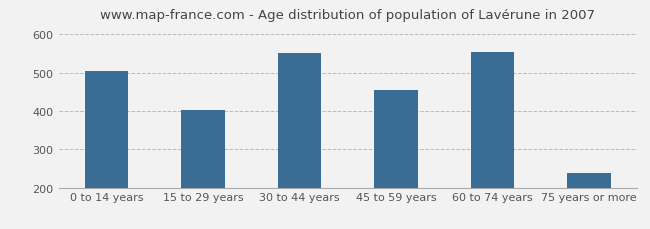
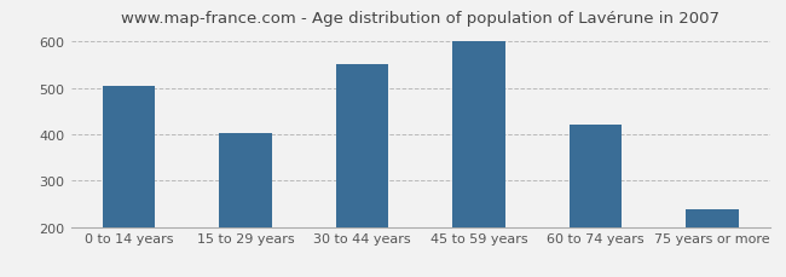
45 to 59 years: 455 -> 600
60 to 74 years: 555 -> 421
